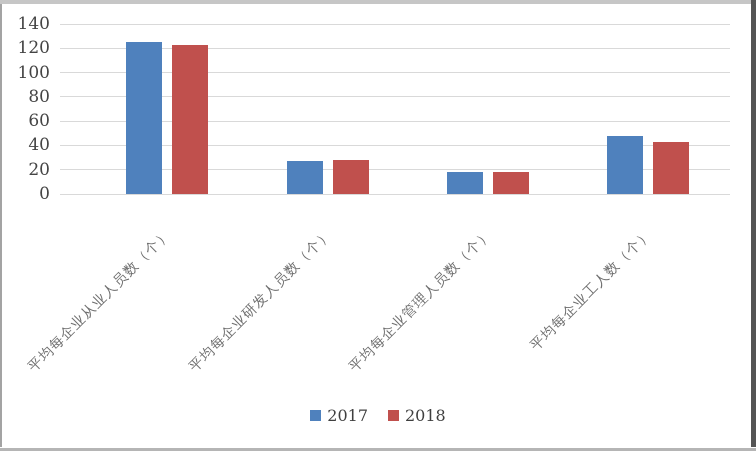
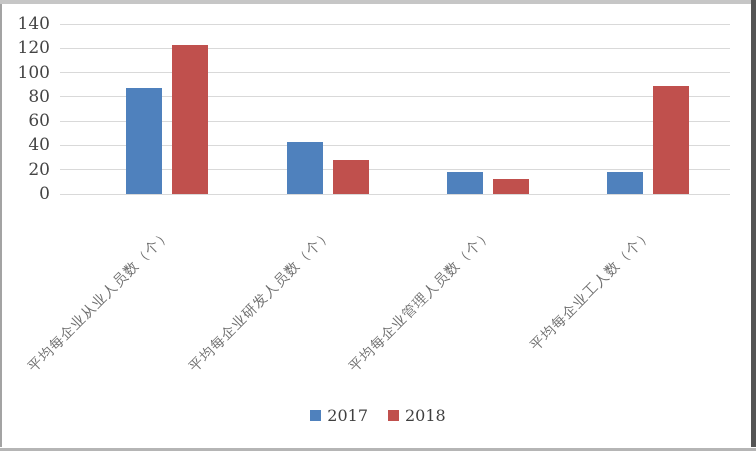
2017/平均每企业从业人员数（个）: 125 -> 87
2017/平均每企业研发人员数（个）: 27 -> 43
2018/平均每企业管理人员数（个）: 18 -> 12
2017/平均每企业工人数（个）: 48 -> 18
2018/平均每企业工人数（个）: 43 -> 89
